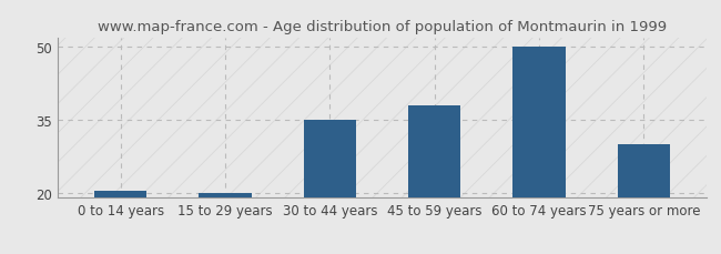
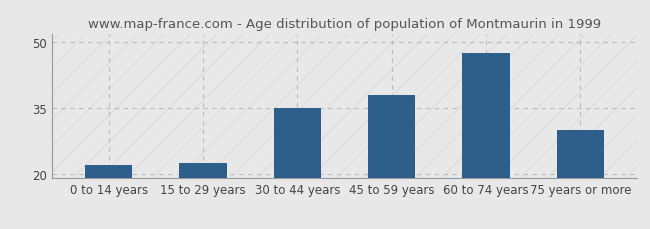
0 to 14 years: 20.5 -> 22.0
15 to 29 years: 20.0 -> 22.5
60 to 74 years: 50.0 -> 47.5
